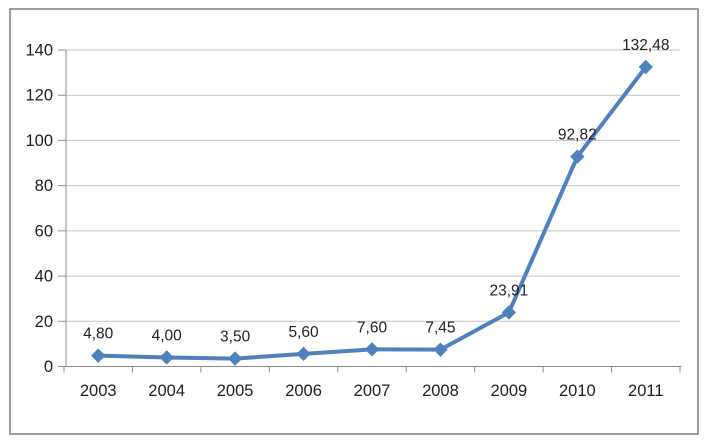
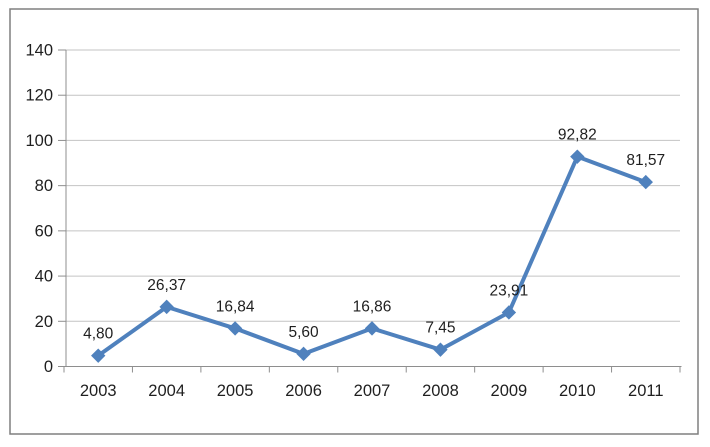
2004: 4,00 -> 26,37
2005: 3,50 -> 16,84
2007: 7,60 -> 16,86
2011: 132,48 -> 81,57
